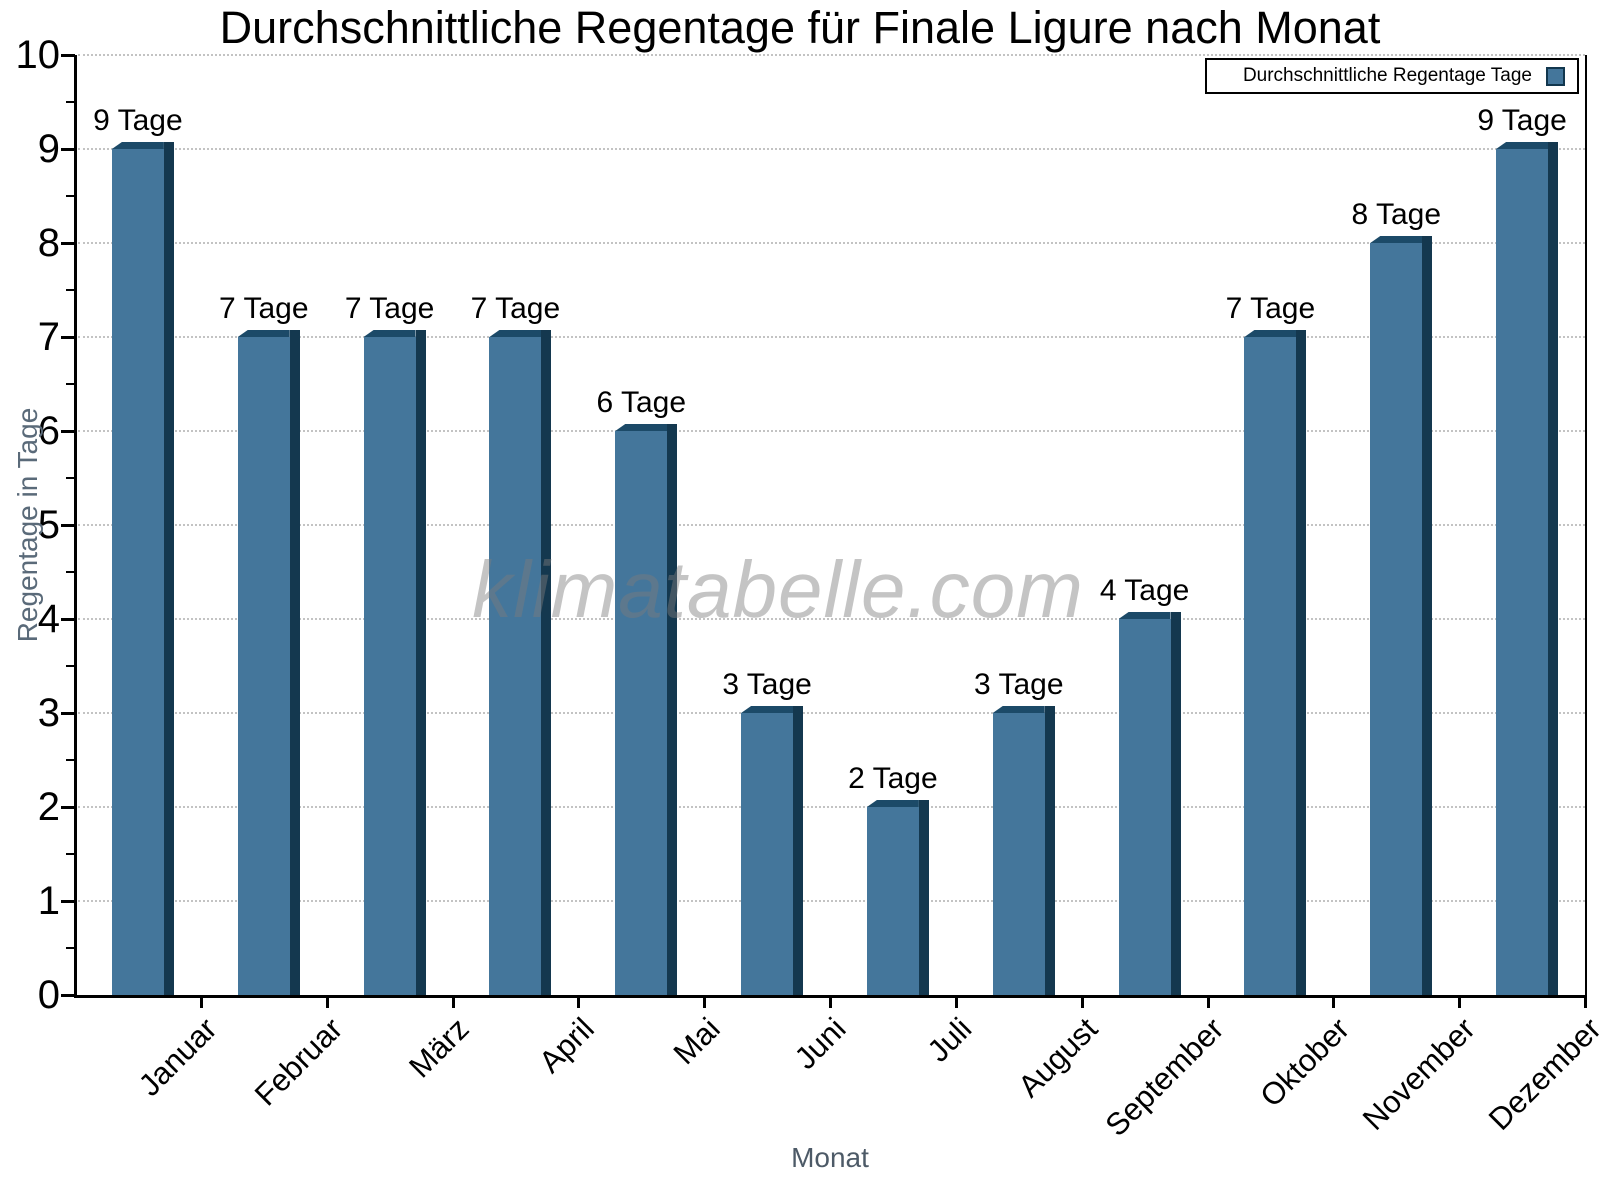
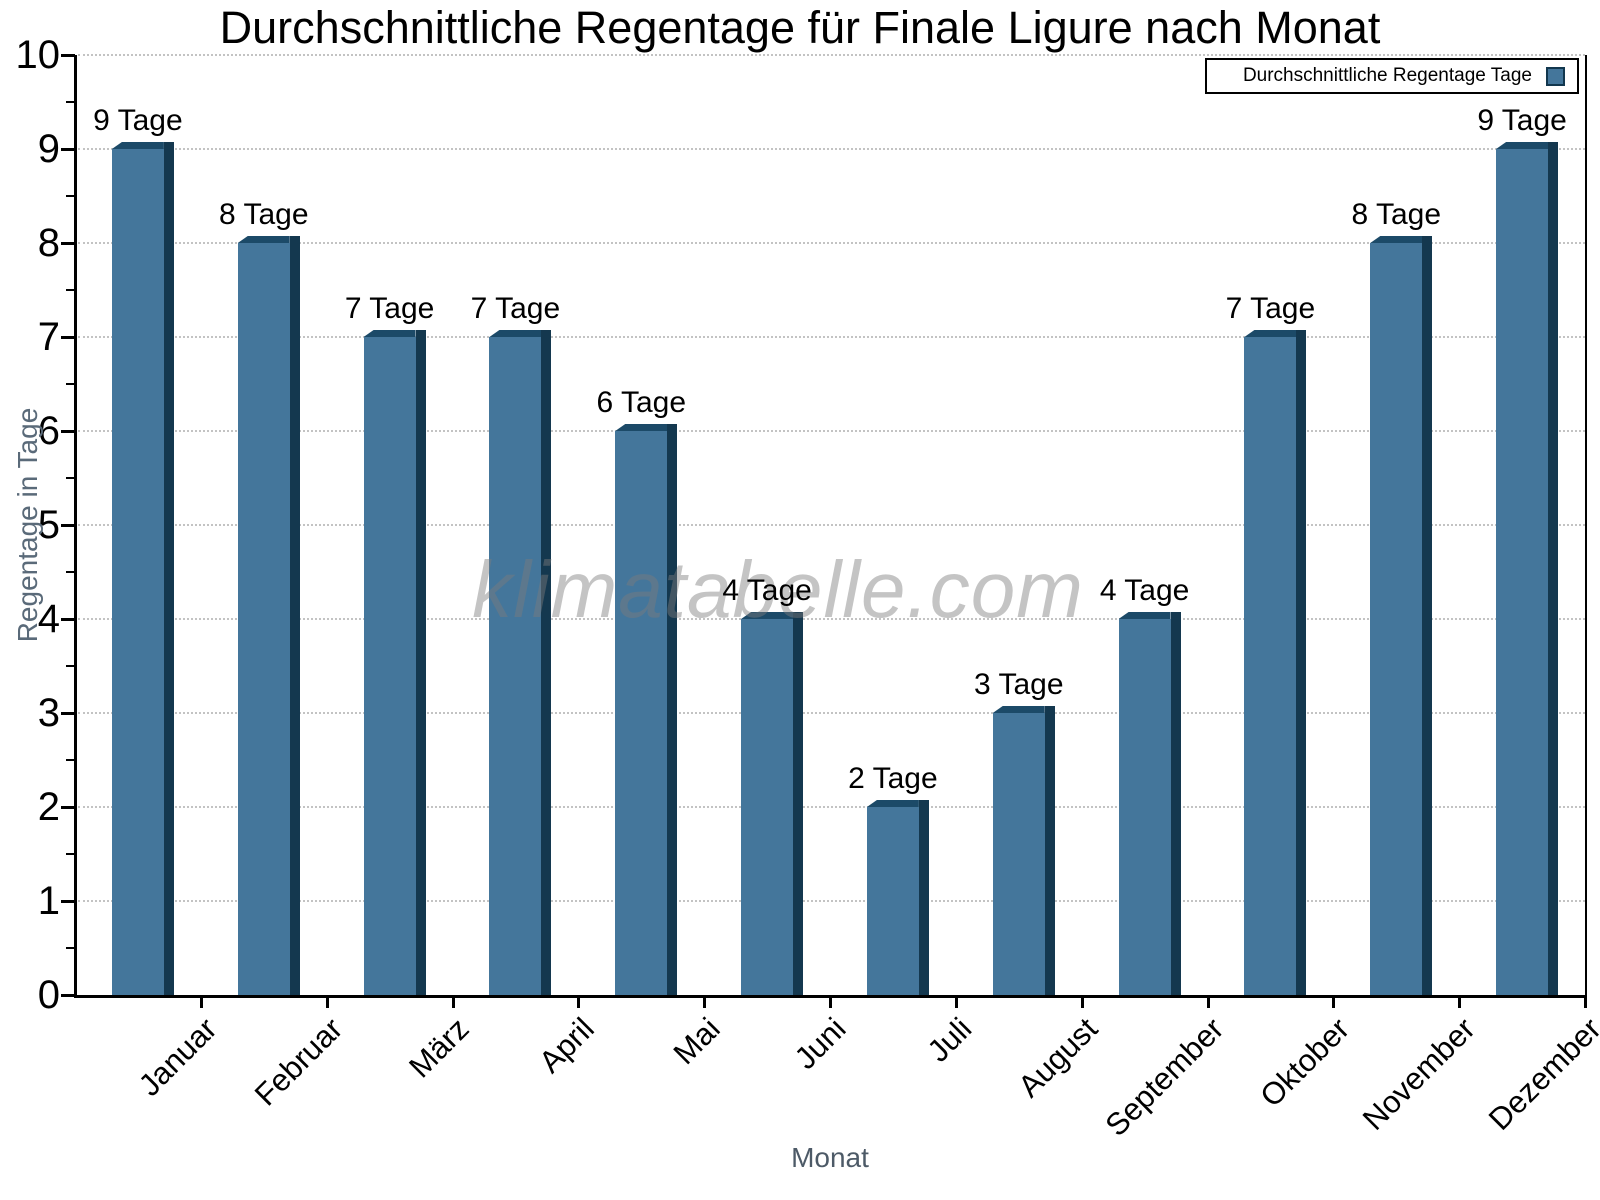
Februar: 7 -> 8
Juni: 3 -> 4
